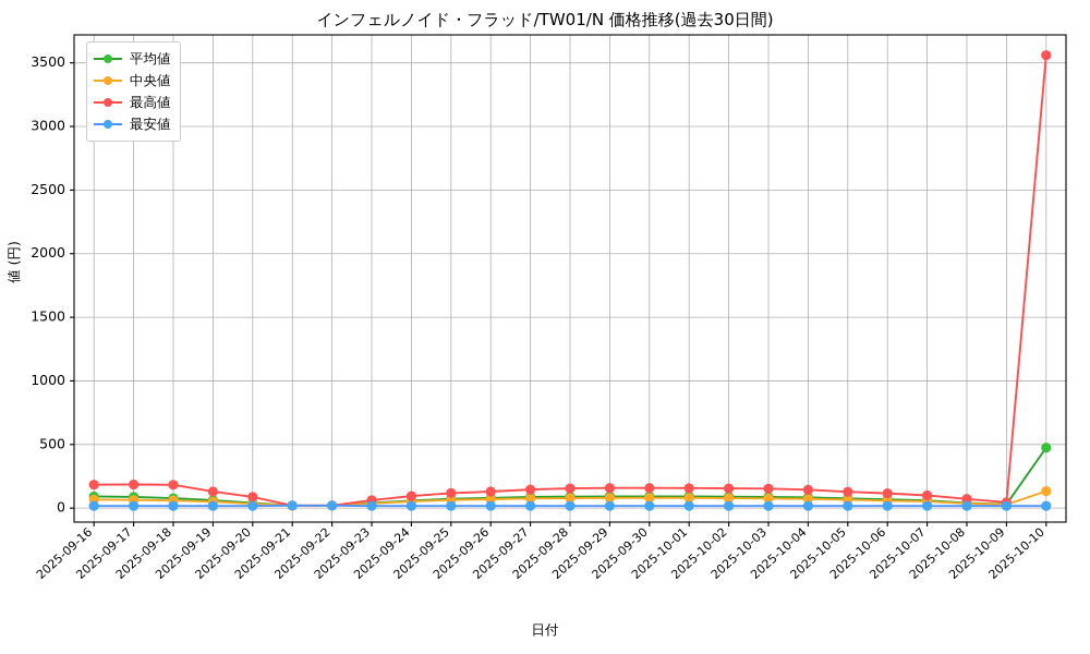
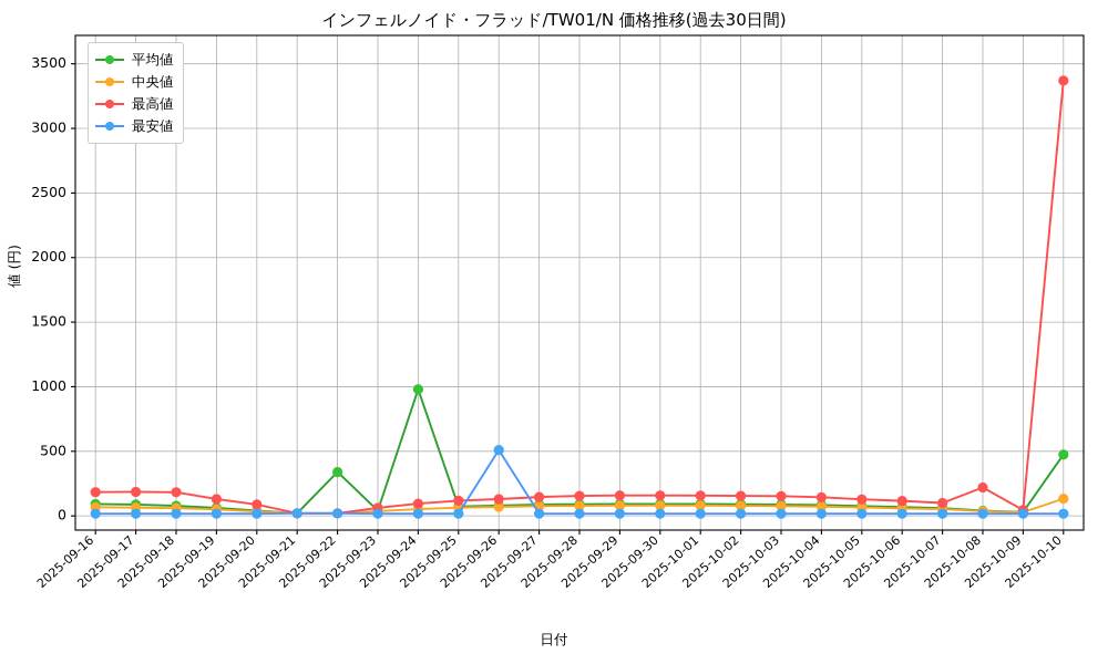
平均値/2025-09-22: 20 -> 340
平均値/2025-09-24: 60 -> 980
最安値/2025-09-26: 20 -> 510
最高値/2025-10-08: 70 -> 220
最高値/2025-10-10: 3560 -> 3370
